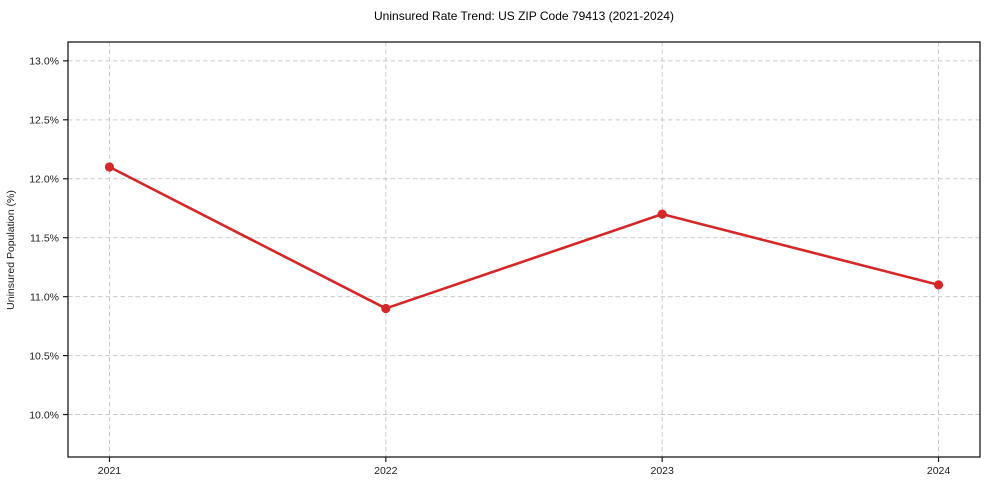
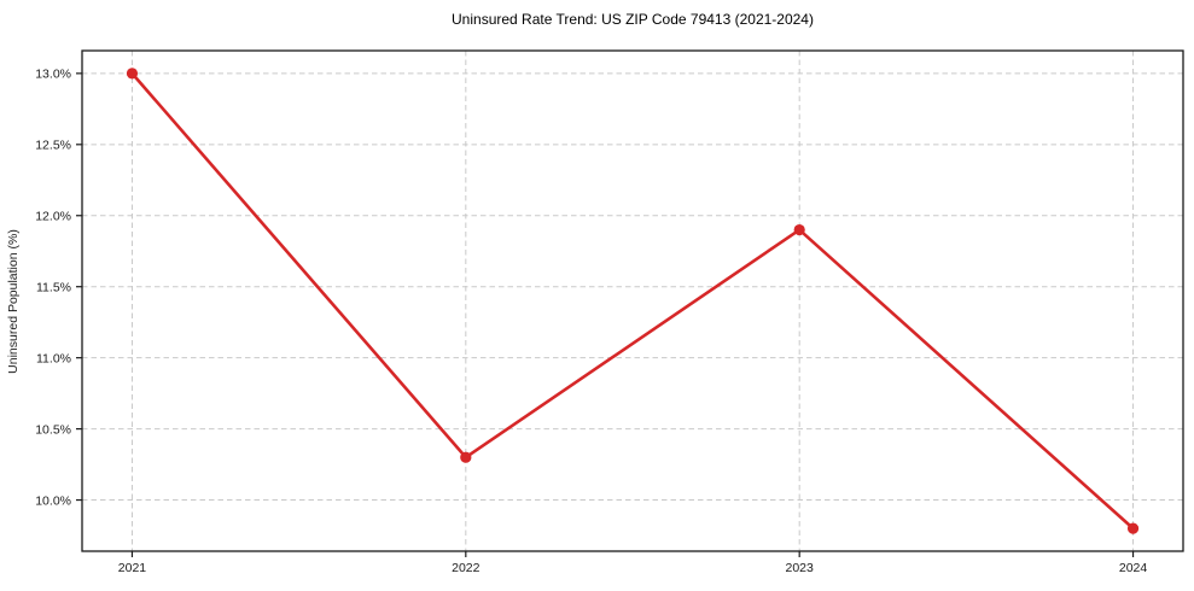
2021: 12.1% -> 13.0%
2022: 10.9% -> 10.3%
2023: 11.7% -> 11.9%
2024: 11.1% -> 9.8%
